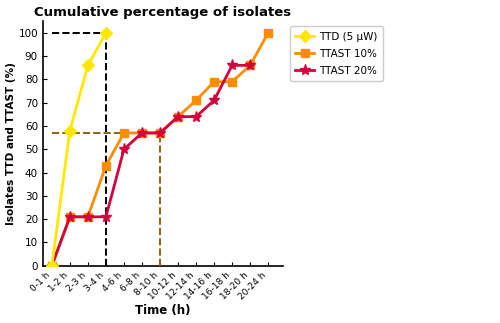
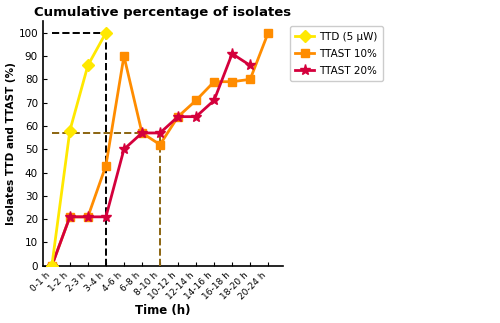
TTAST 10%/4-6 h: 57 -> 90
TTAST 10%/8-10 h: 57 -> 52
TTAST 20%/16-18 h: 86 -> 91
TTAST 10%/18-20 h: 86 -> 80
